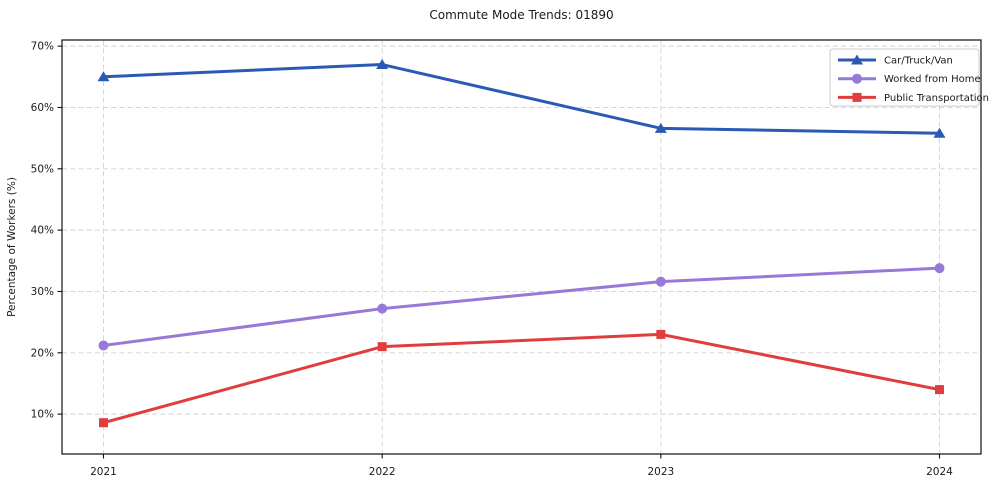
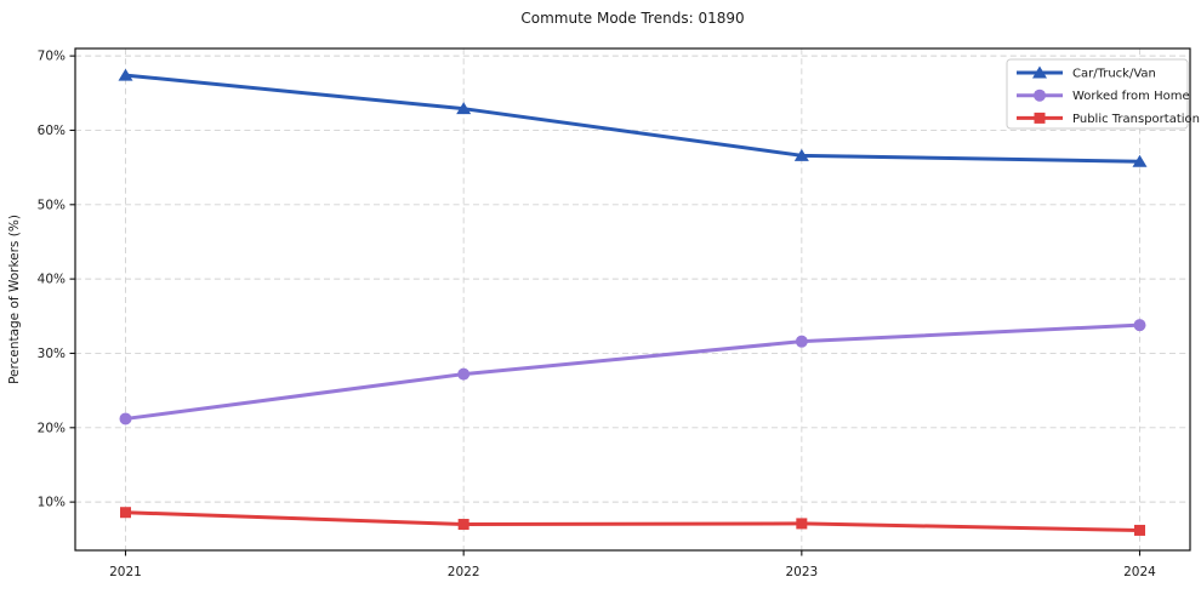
Car/Truck/Van/2021: 65% -> 67%
Car/Truck/Van/2022: 67% -> 63%
Public Transportation/2022: 21% -> 7%
Public Transportation/2023: 23% -> 7%
Public Transportation/2024: 14% -> 6%
